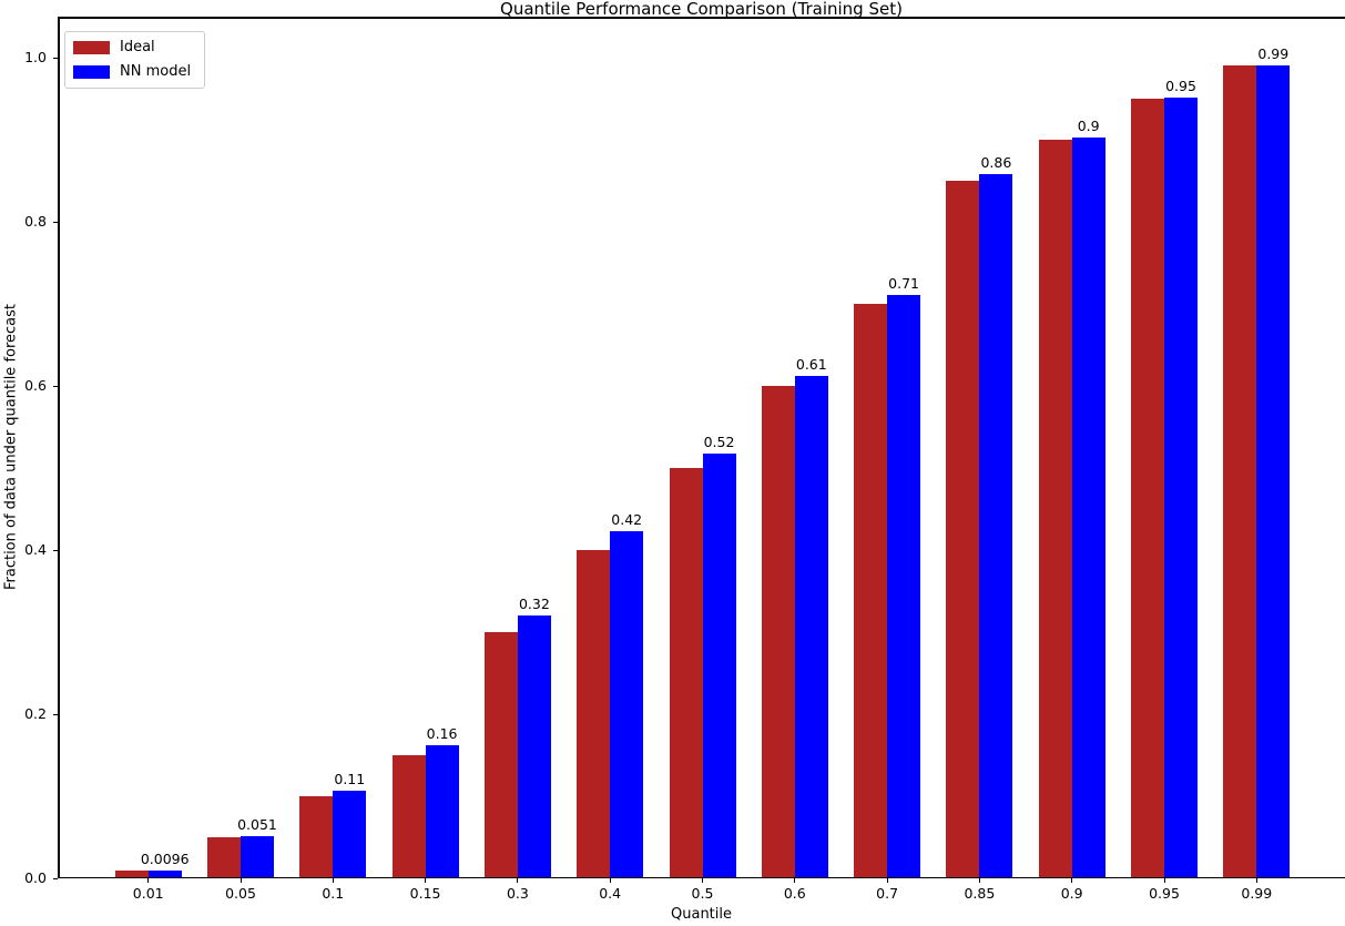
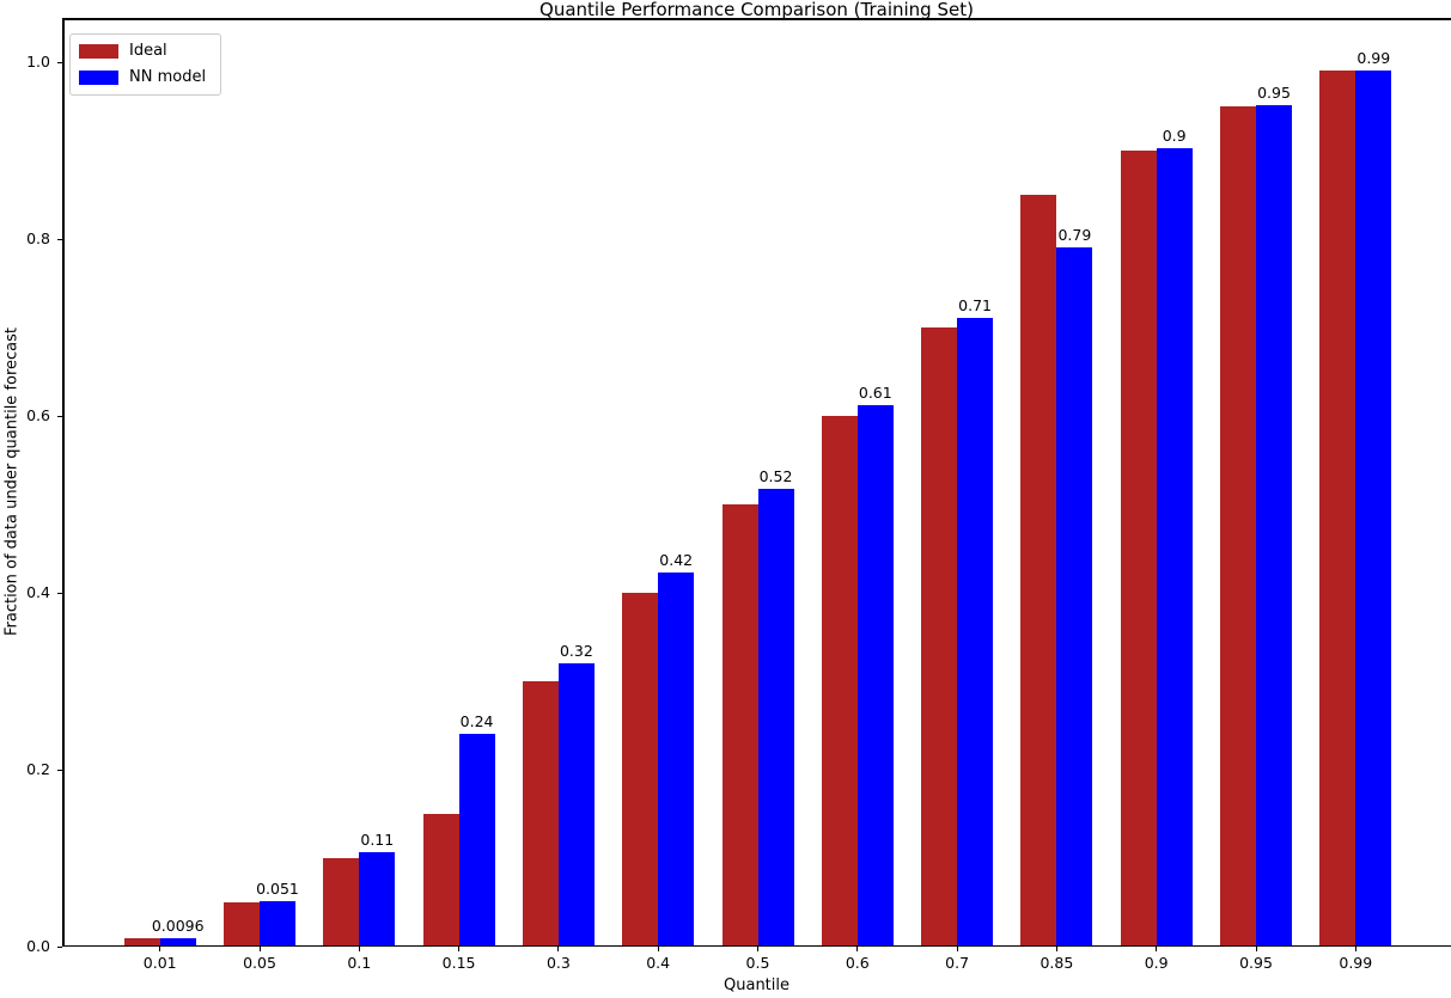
NN model/0.15: 0.16 -> 0.24
NN model/0.85: 0.86 -> 0.79
